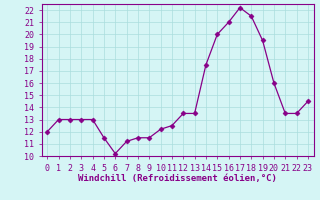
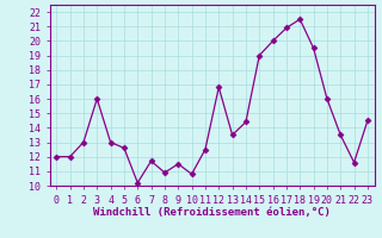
1: 13.0 -> 12.0
3: 13.0 -> 16.0
5: 11.5 -> 12.6
7: 11.2 -> 11.7
8: 11.5 -> 10.9
10: 12.2 -> 10.8
12: 13.5 -> 16.8
14: 17.5 -> 14.4
15: 20.0 -> 19.0
16: 21.0 -> 20.0
17: 22.2 -> 20.9
22: 13.5 -> 11.6
